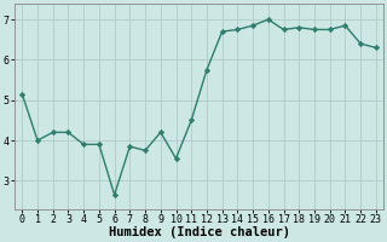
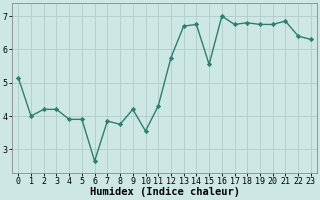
11: 4.50 -> 4.30
15: 6.85 -> 5.55
